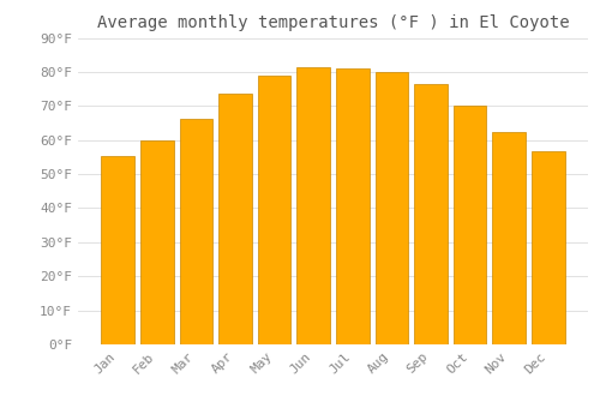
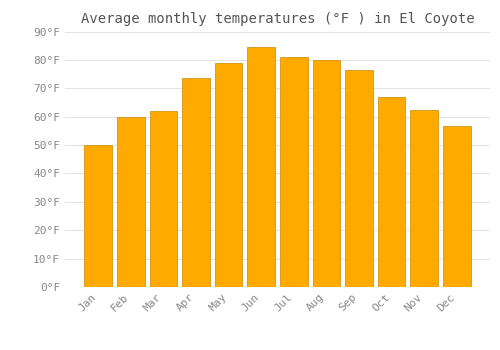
Jan: 55.4°F -> 50.0°F
Mar: 66.3°F -> 62.0°F
Jun: 81.5°F -> 84.5°F
Oct: 70.0°F -> 67.0°F
